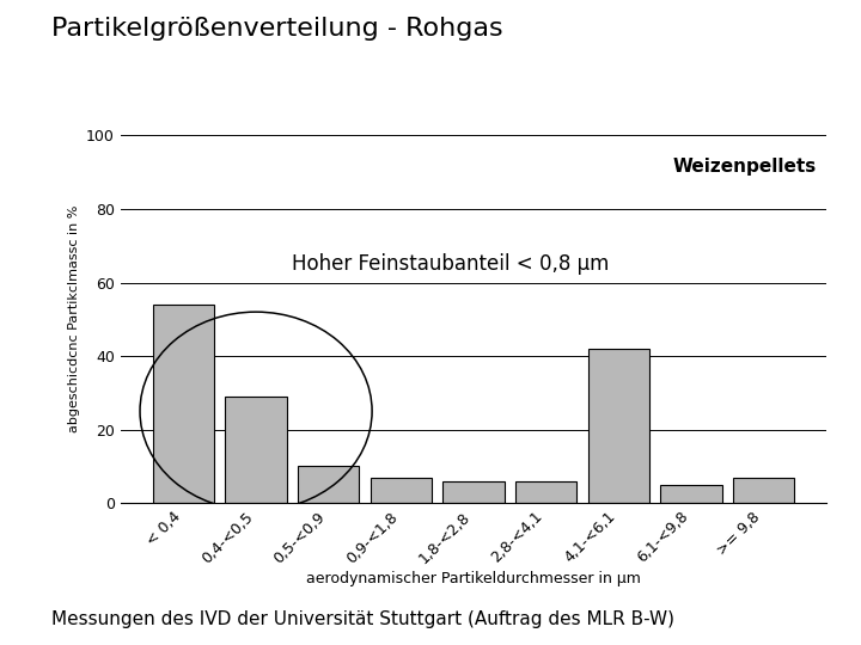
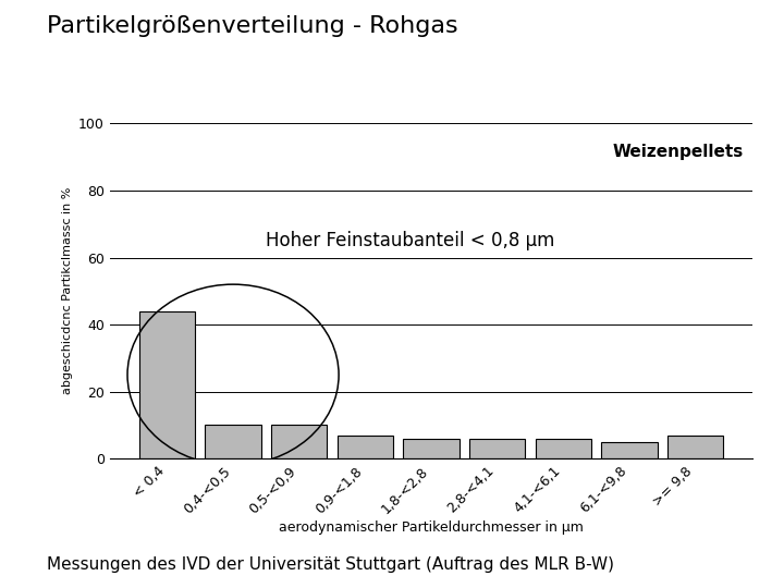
< 0,4: 54 -> 44
0,4-<0,5: 29 -> 10
4,1-<6,1: 42 -> 6
